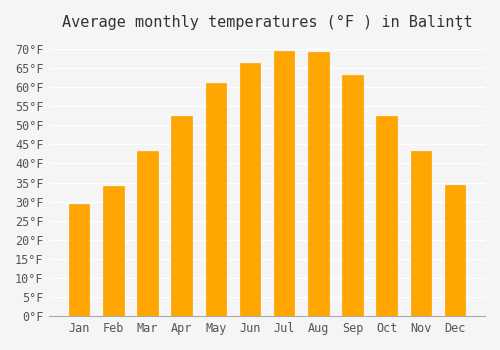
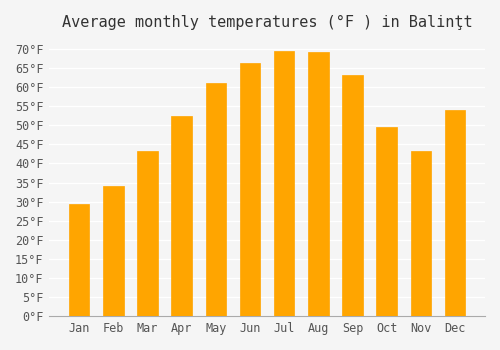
Oct: 52.5°F -> 49.5°F
Dec: 34.3°F -> 54.0°F
